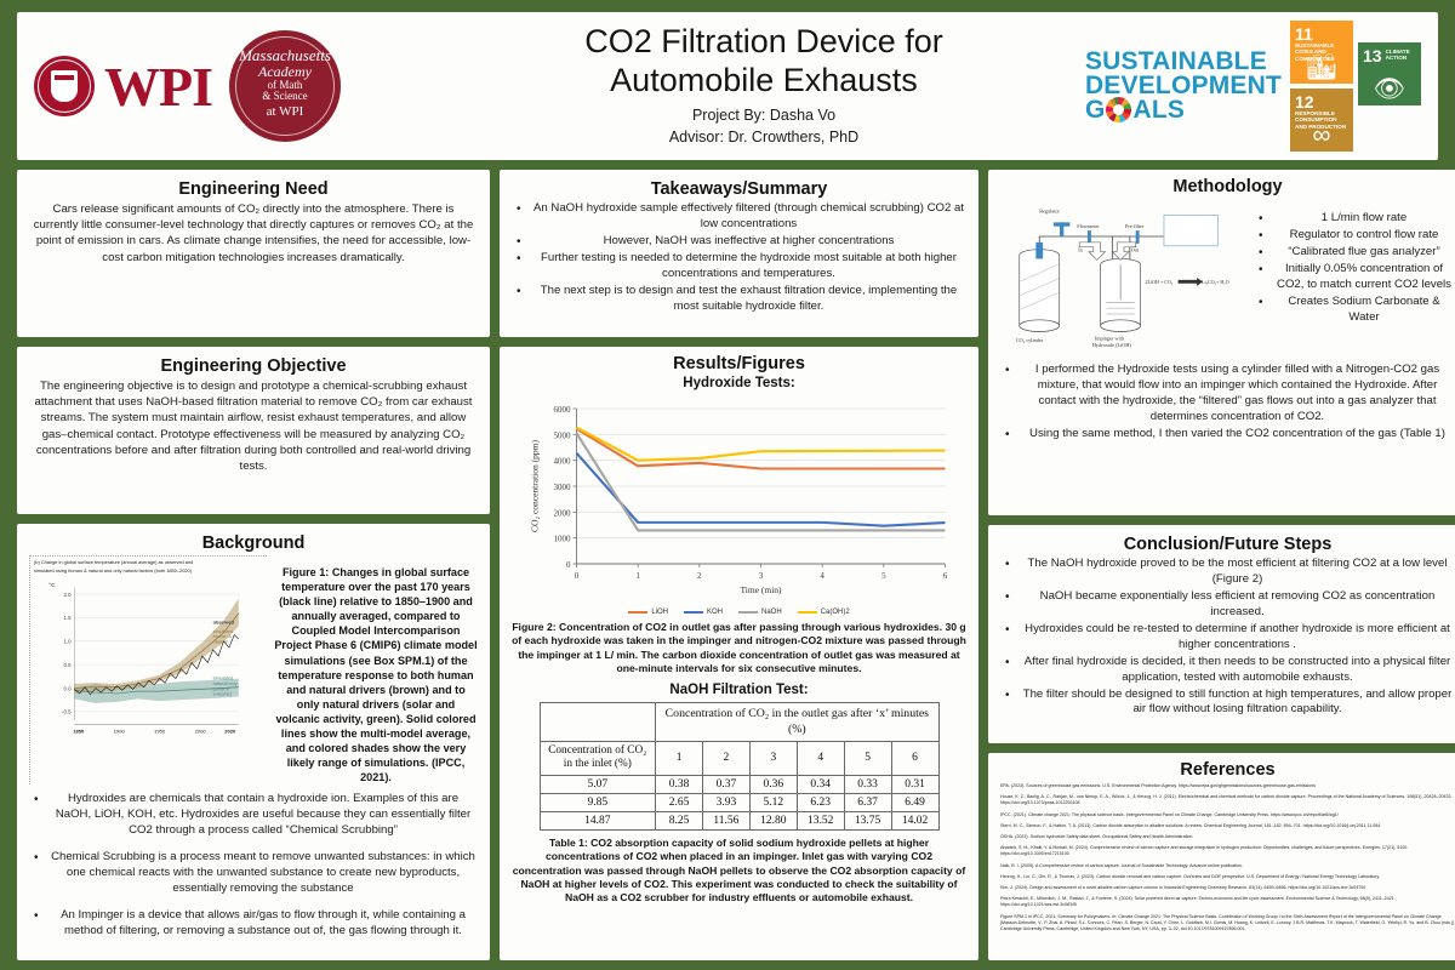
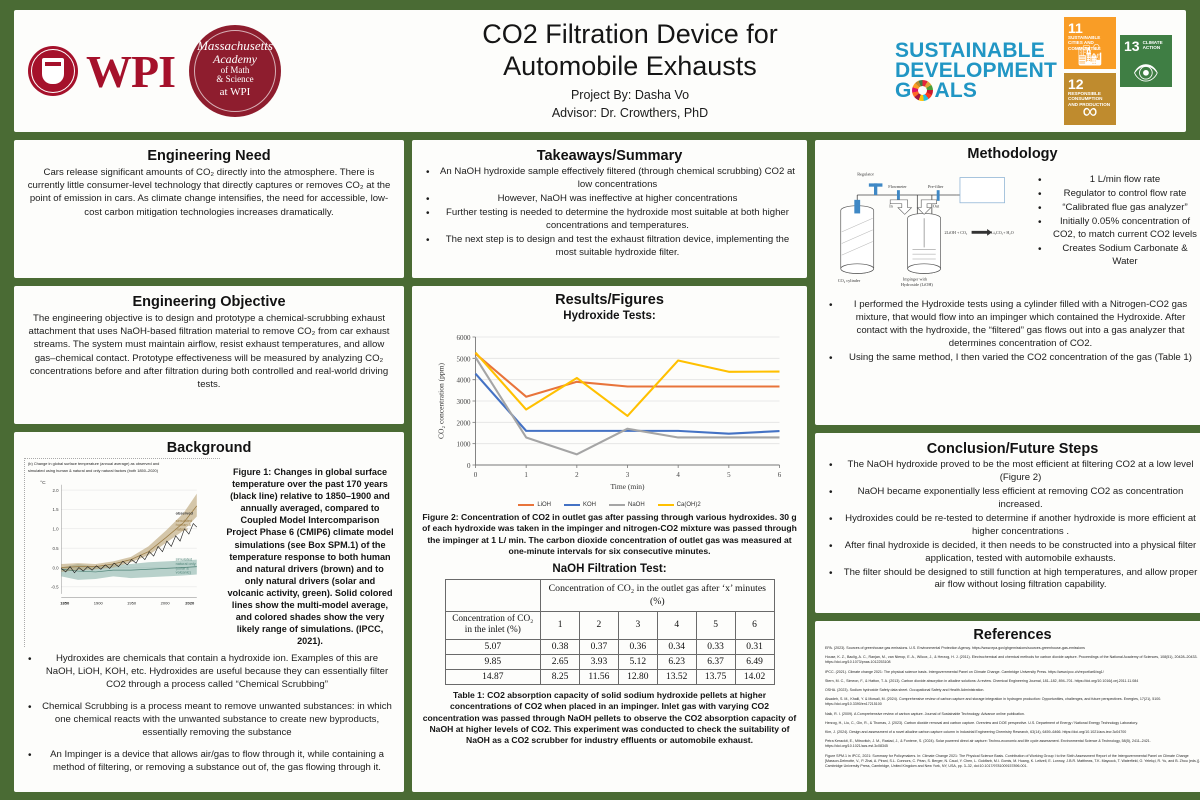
LiOH/1: 3800 -> 3200
Ca(OH)2/1: 4000 -> 2600
NaOH/2: 1300 -> 500
NaOH/3: 1300 -> 1700
Ca(OH)2/3: 4400 -> 2300
Ca(OH)2/4: 4400 -> 4900
